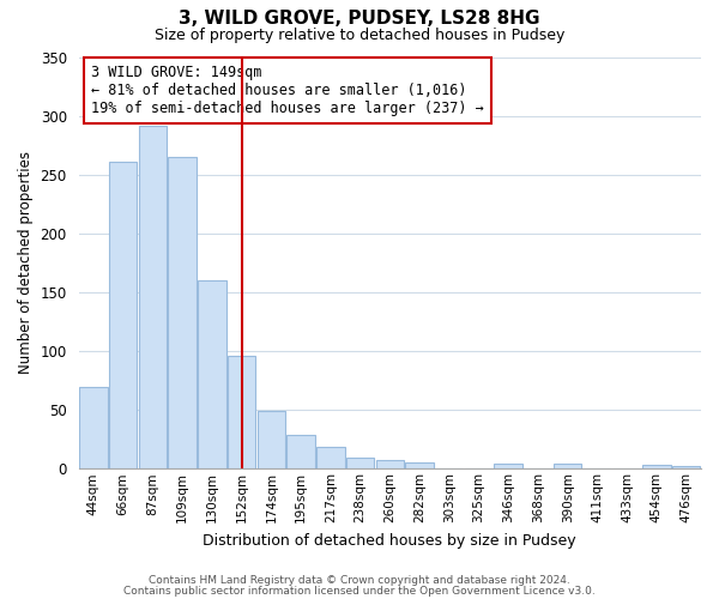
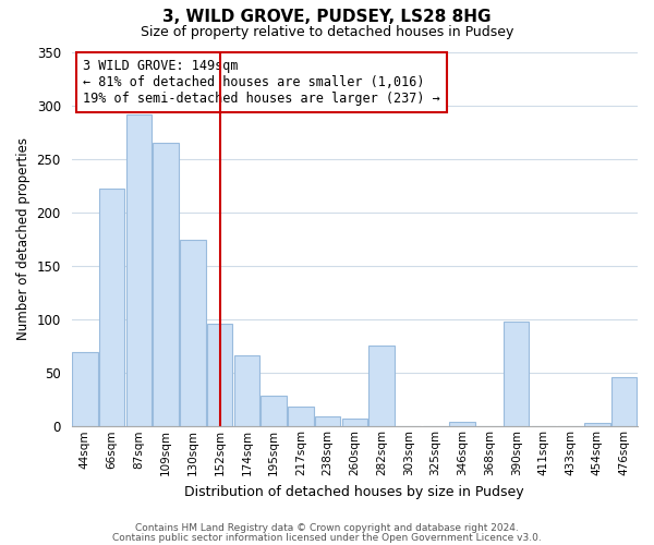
66sqm: 261 -> 222
130sqm: 160 -> 174
174sqm: 49 -> 66
282sqm: 5 -> 76
390sqm: 4 -> 98
476sqm: 2 -> 46
